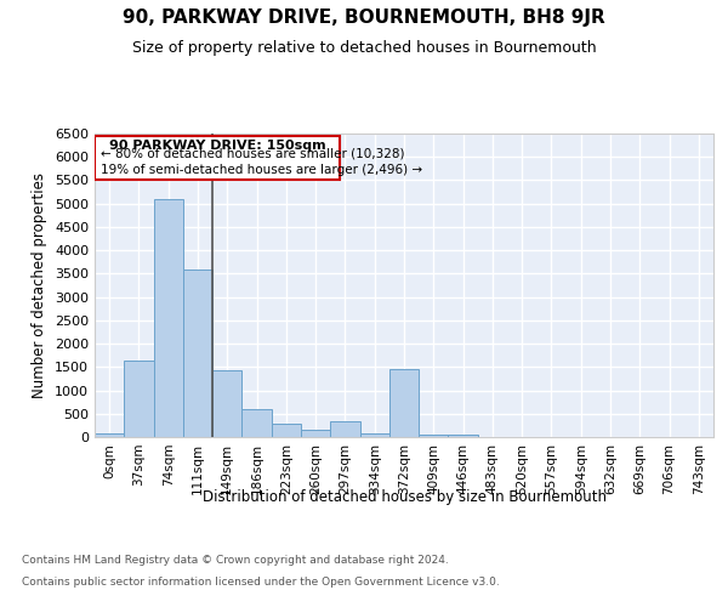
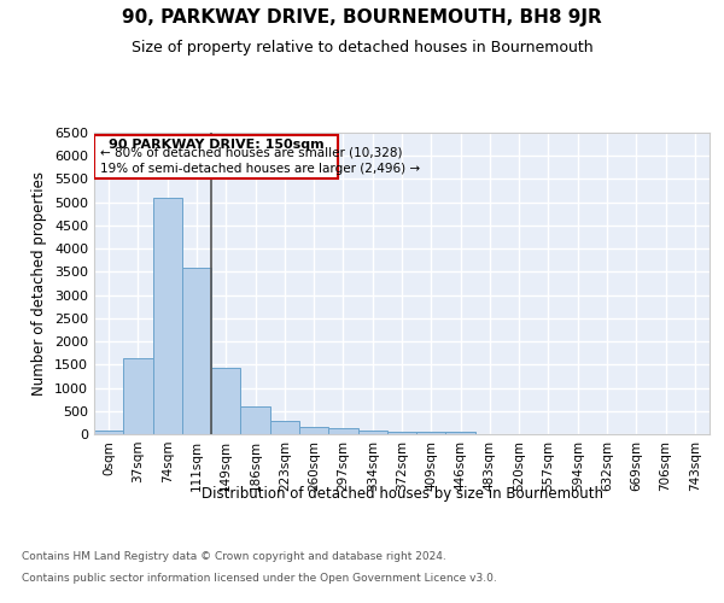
297sqm: 350 -> 120
372sqm: 1450 -> 50
